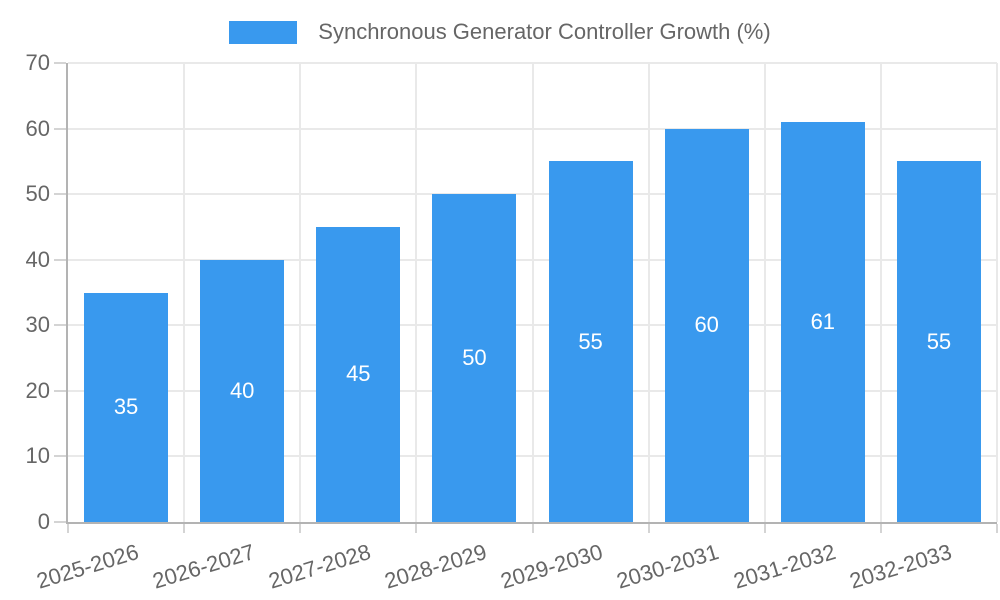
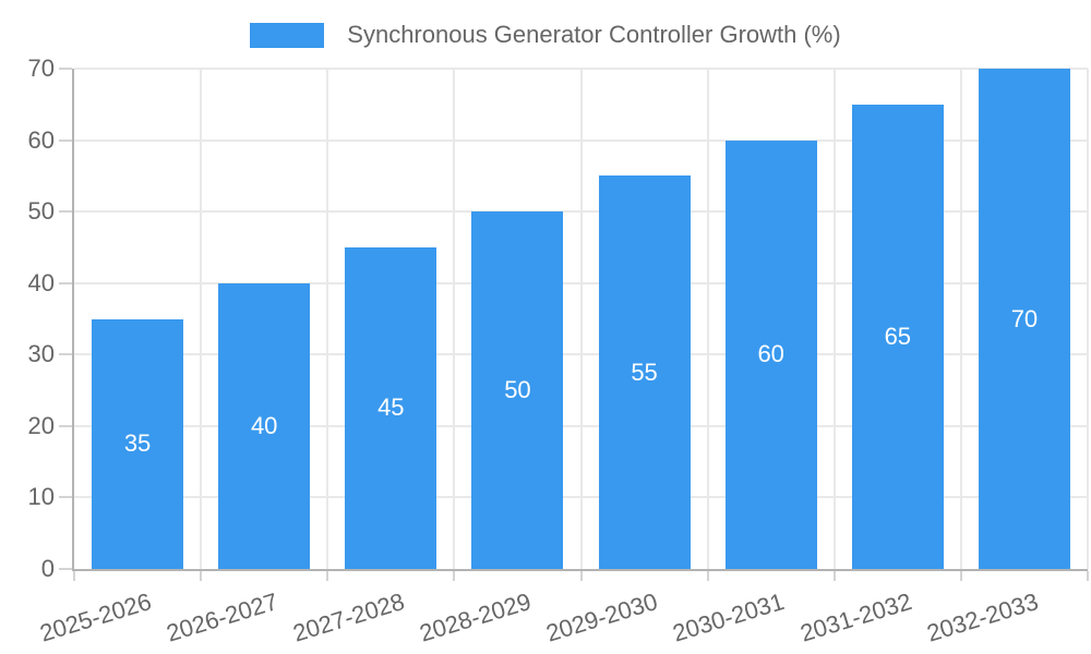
2031-2032: 61 -> 65
2032-2033: 55 -> 70
